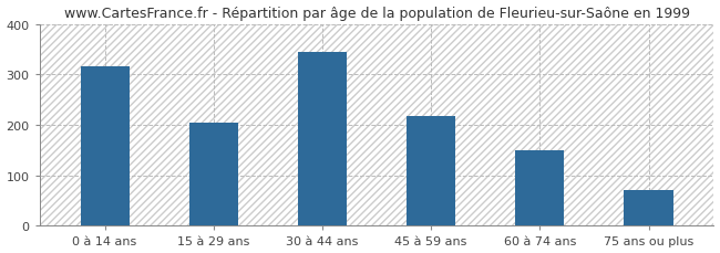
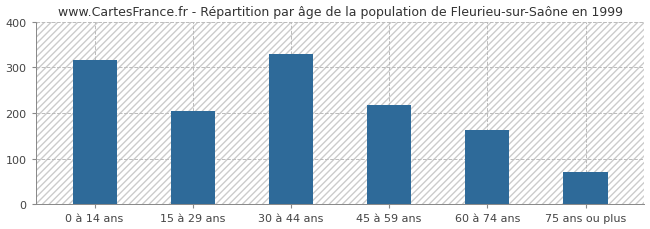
30 à 44 ans: 345 -> 328
60 à 74 ans: 150 -> 162
